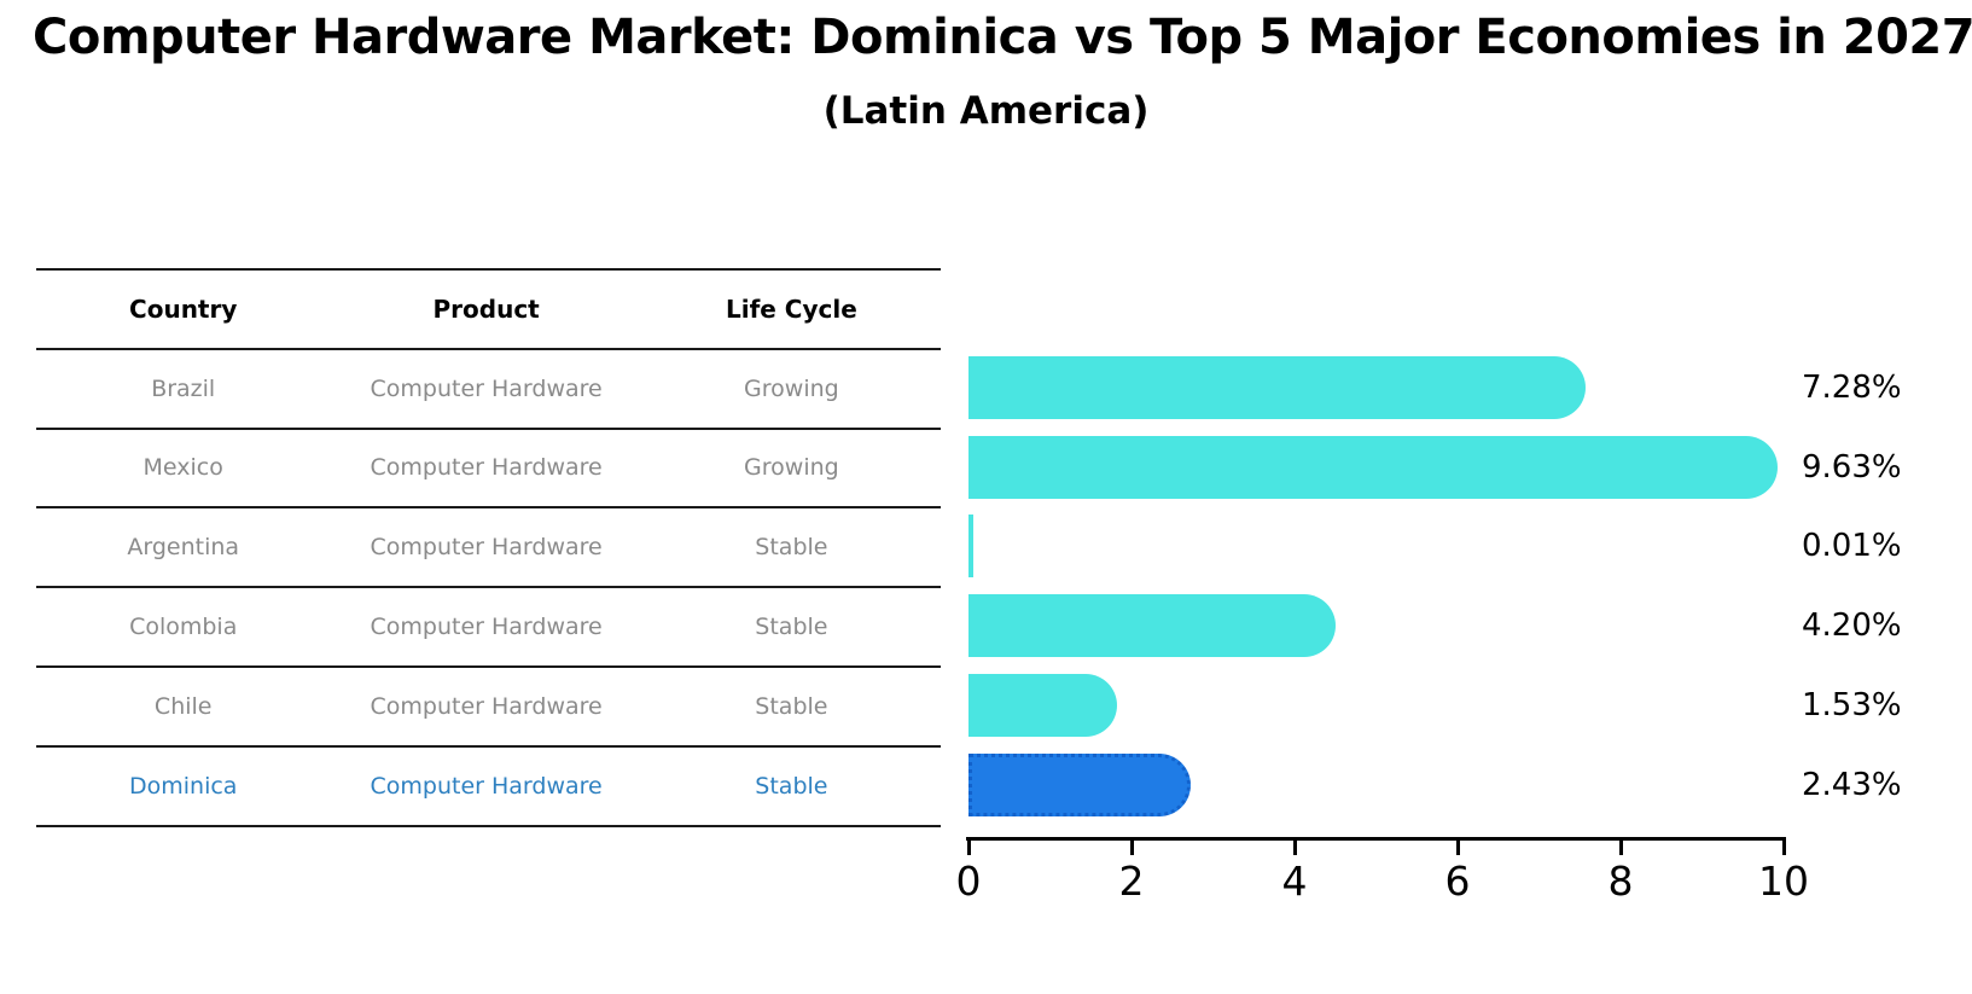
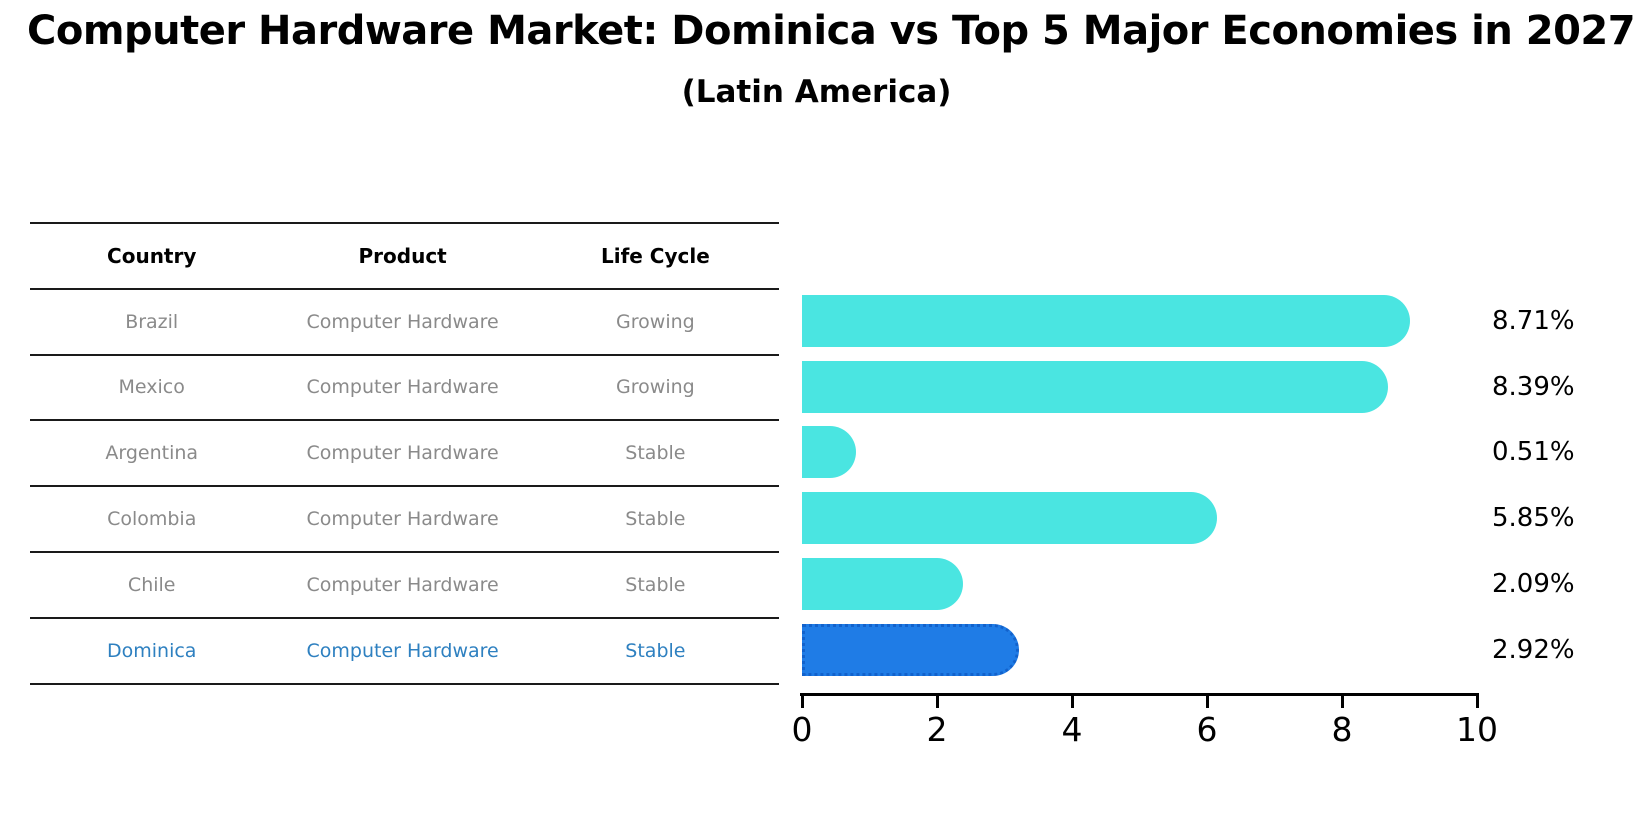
Brazil: 7.28% -> 8.71%
Mexico: 9.63% -> 8.39%
Argentina: 0.01% -> 0.51%
Colombia: 4.20% -> 5.85%
Chile: 1.53% -> 2.09%
Dominica: 2.43% -> 2.92%
